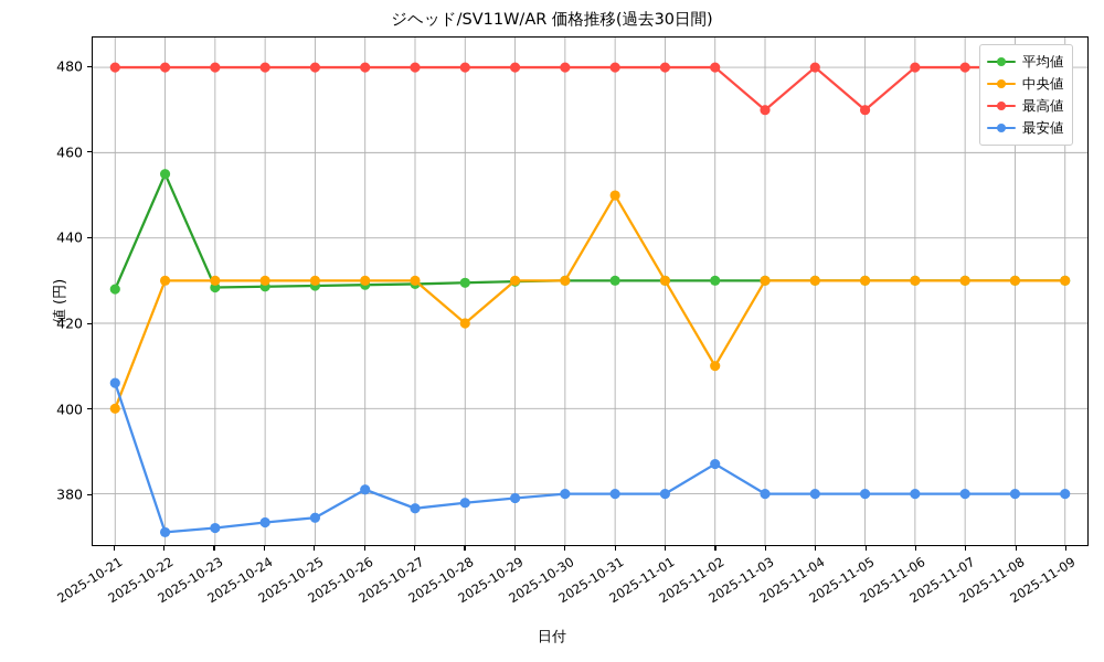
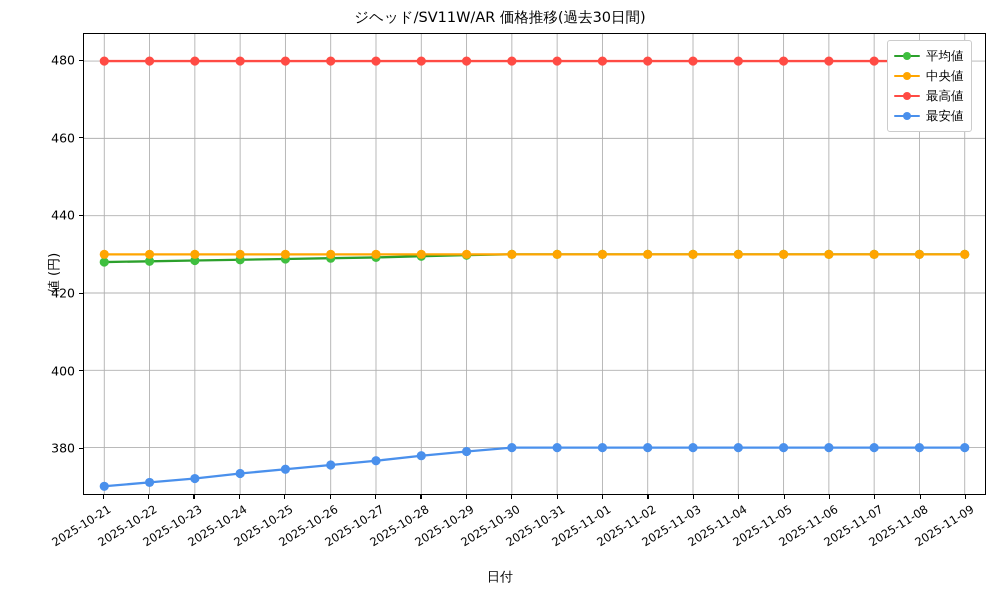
中央値/2025-10-21: 400 -> 430
最安値/2025-10-21: 406 -> 370
平均値/2025-10-22: 455 -> 428
最安値/2025-10-26: 381 -> 376
中央値/2025-10-28: 420 -> 430
中央値/2025-10-31: 450 -> 430
中央値/2025-11-02: 410 -> 430
最安値/2025-11-02: 387 -> 380
最高値/2025-11-03: 470 -> 480
最高値/2025-11-05: 470 -> 480
